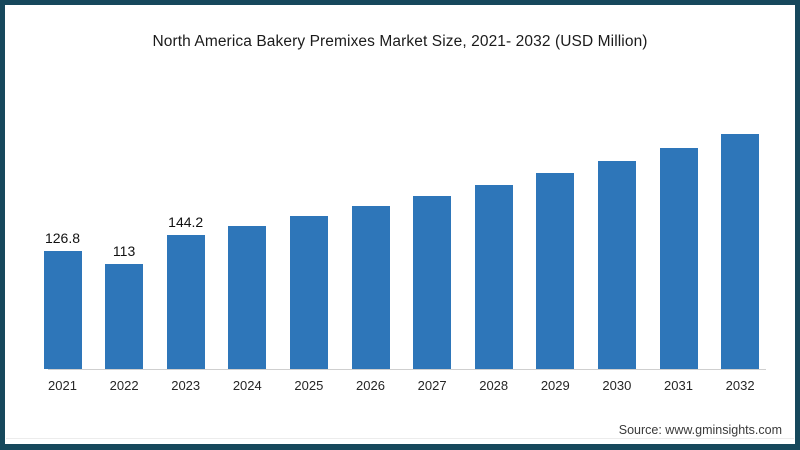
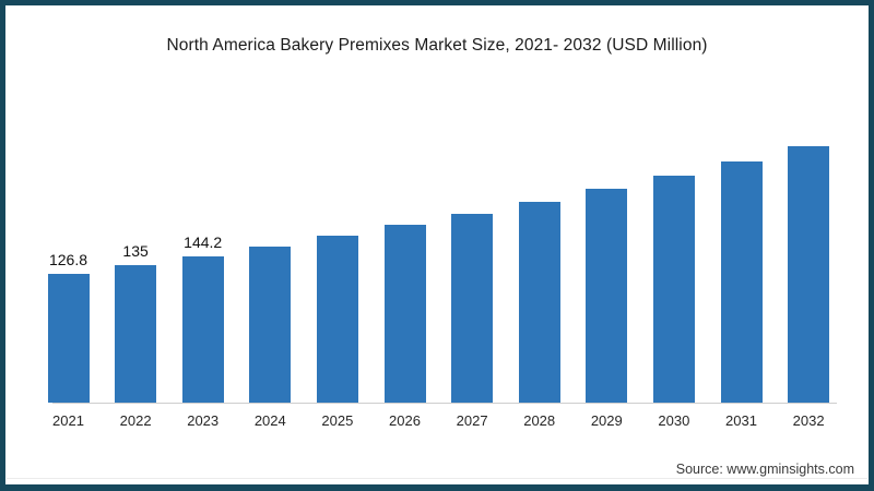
2022: 113 -> 135
